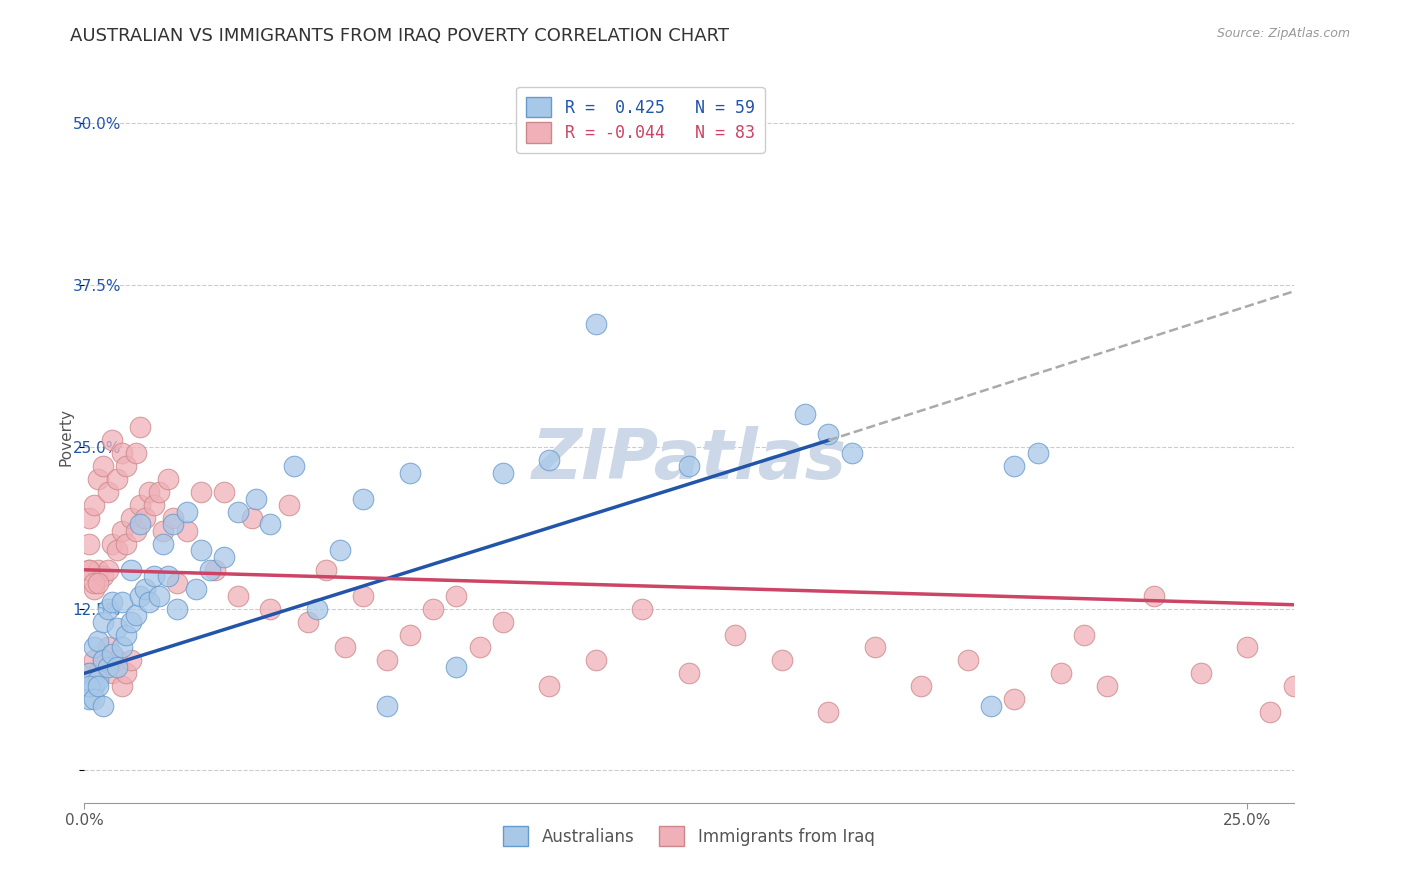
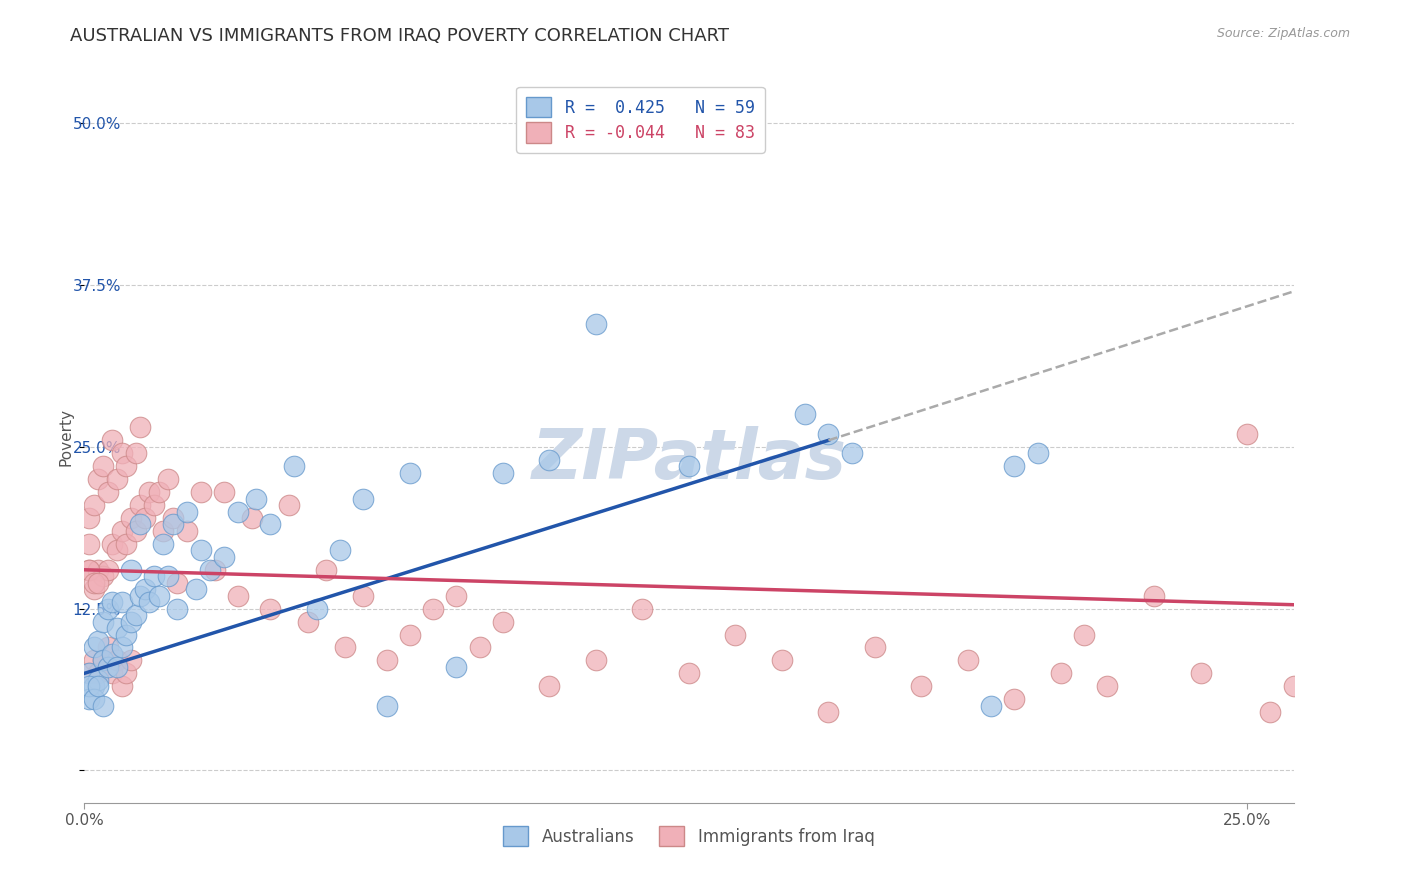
Immigrants from Iraq/25.0%: 9.5% -> 26.0%
